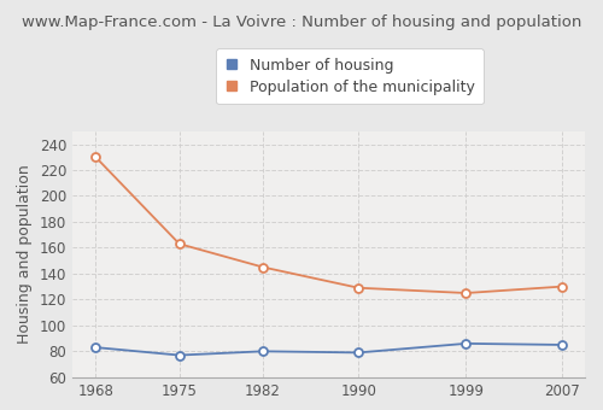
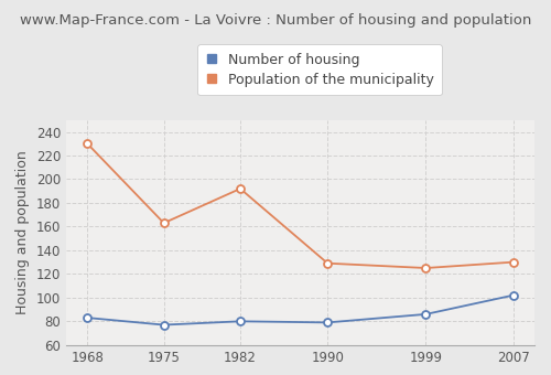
Population of the municipality/1982: 145 -> 192
Number of housing/2007: 85 -> 102
